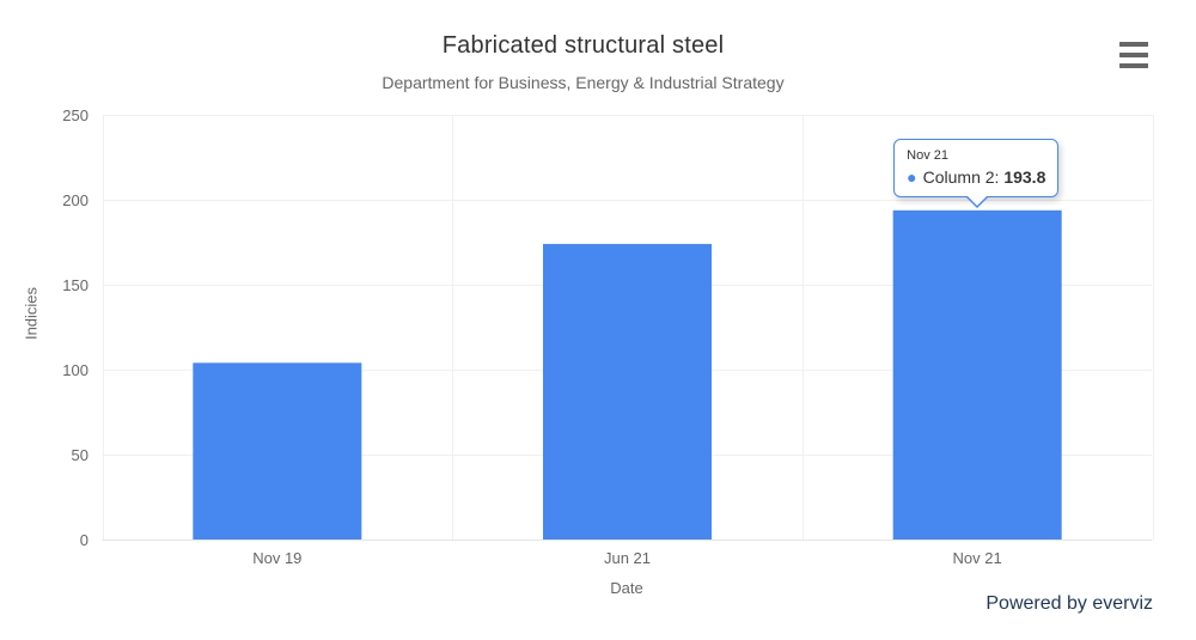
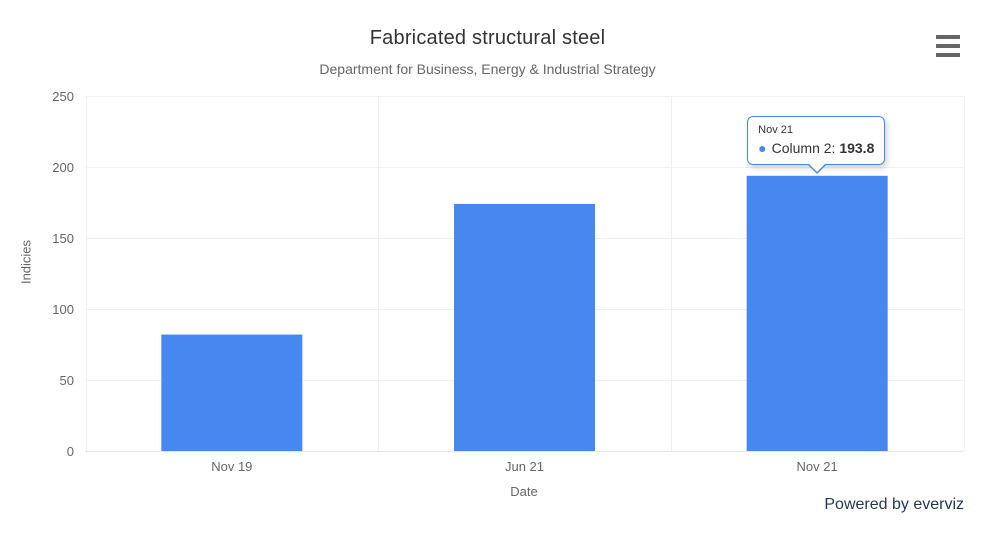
Nov 19: 104 -> 82
